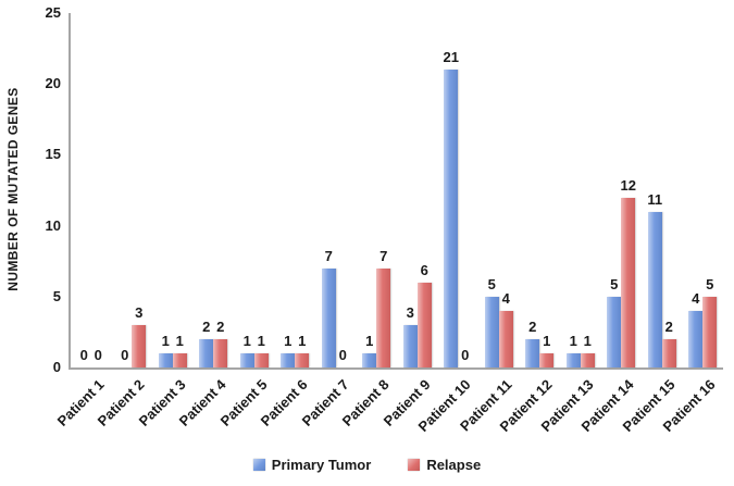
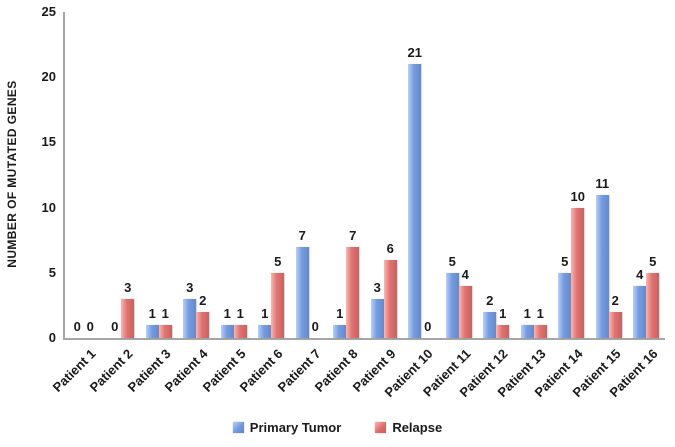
Primary Tumor/Patient 4: 2 -> 3
Relapse/Patient 6: 1 -> 5
Relapse/Patient 14: 12 -> 10
